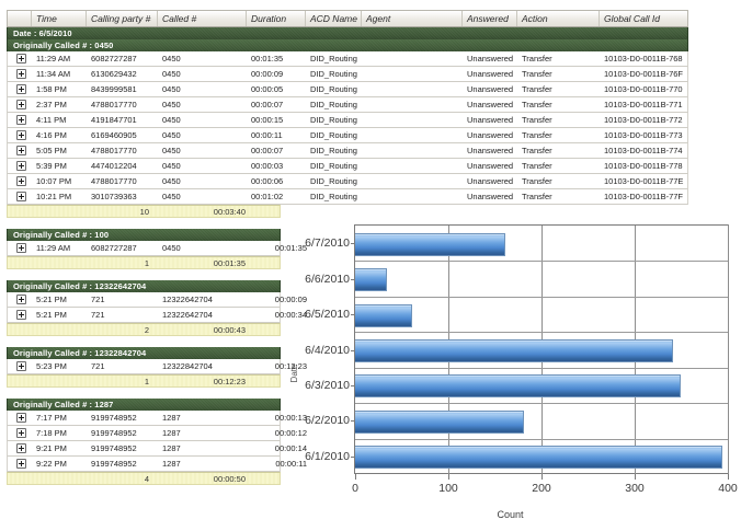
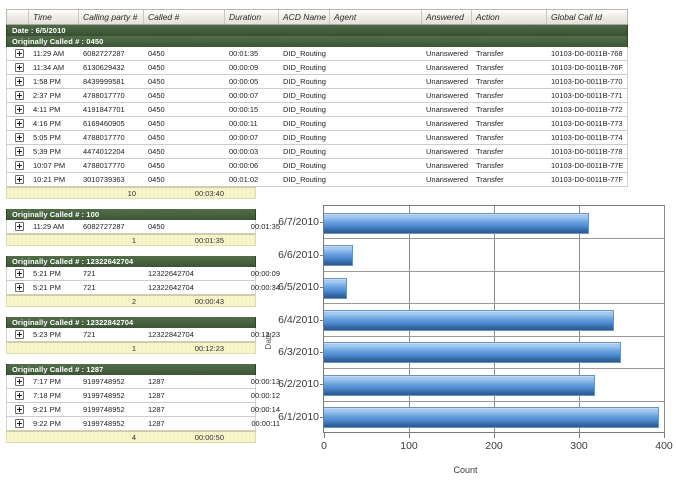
6/7/2010: 160 -> 310
6/5/2010: 60 -> 30
6/2/2010: 180 -> 320
